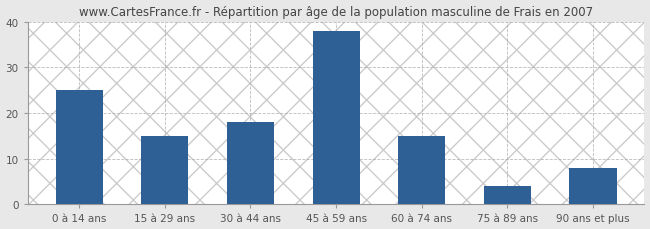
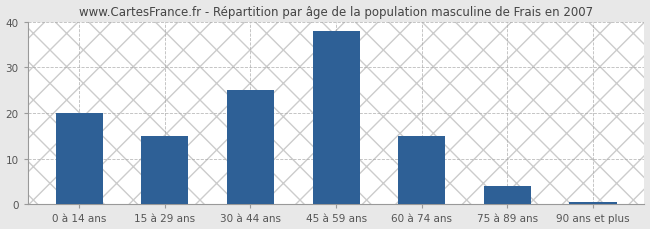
0 à 14 ans: 25.0 -> 20.0
30 à 44 ans: 18.0 -> 25.0
90 ans et plus: 8.0 -> 0.5
